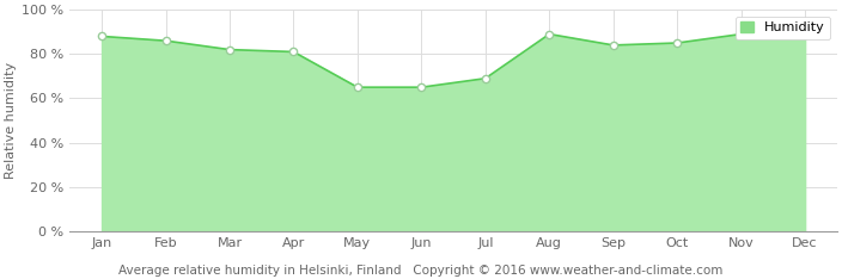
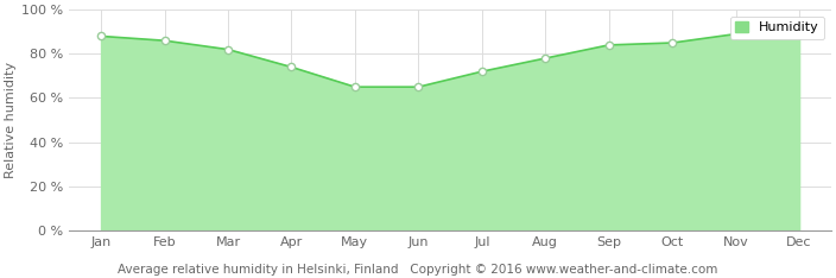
Apr: 81 % -> 74 %
Jul: 69 % -> 72 %
Aug: 89 % -> 78 %
